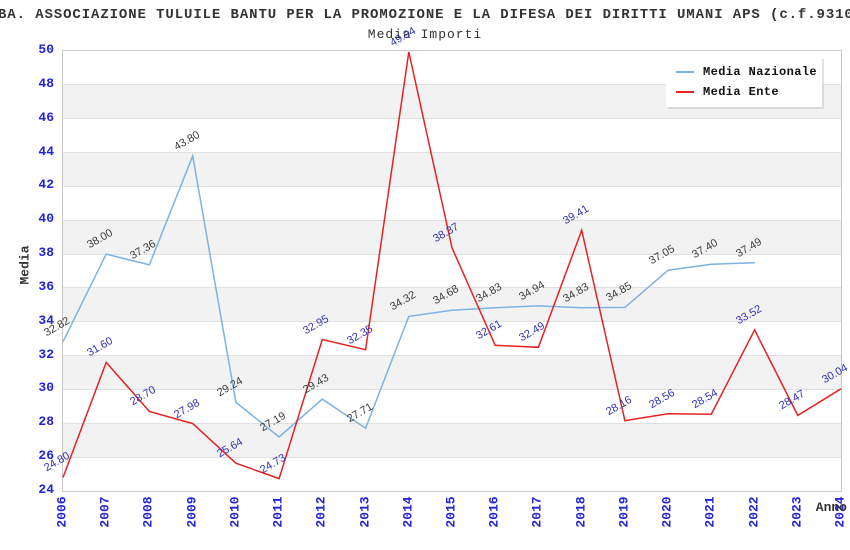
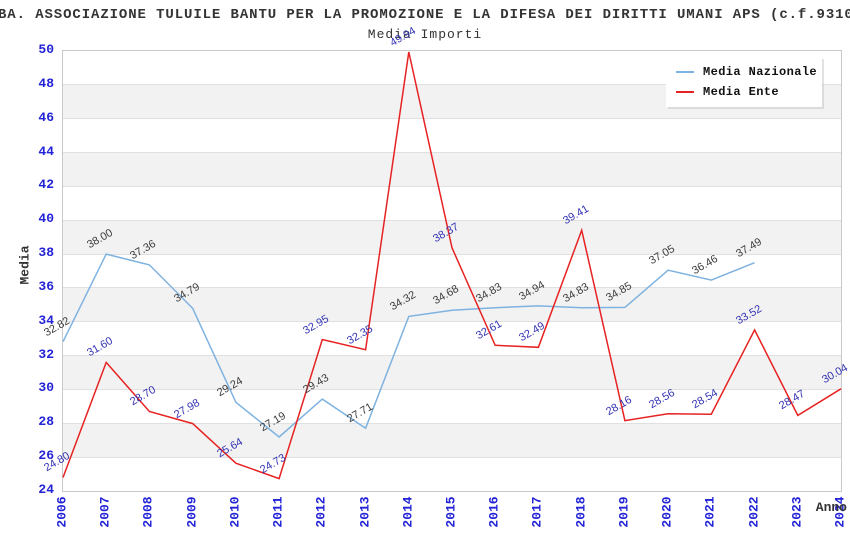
Media Nazionale/2009: 43.80 -> 34.79
Media Nazionale/2021: 37.40 -> 36.46
